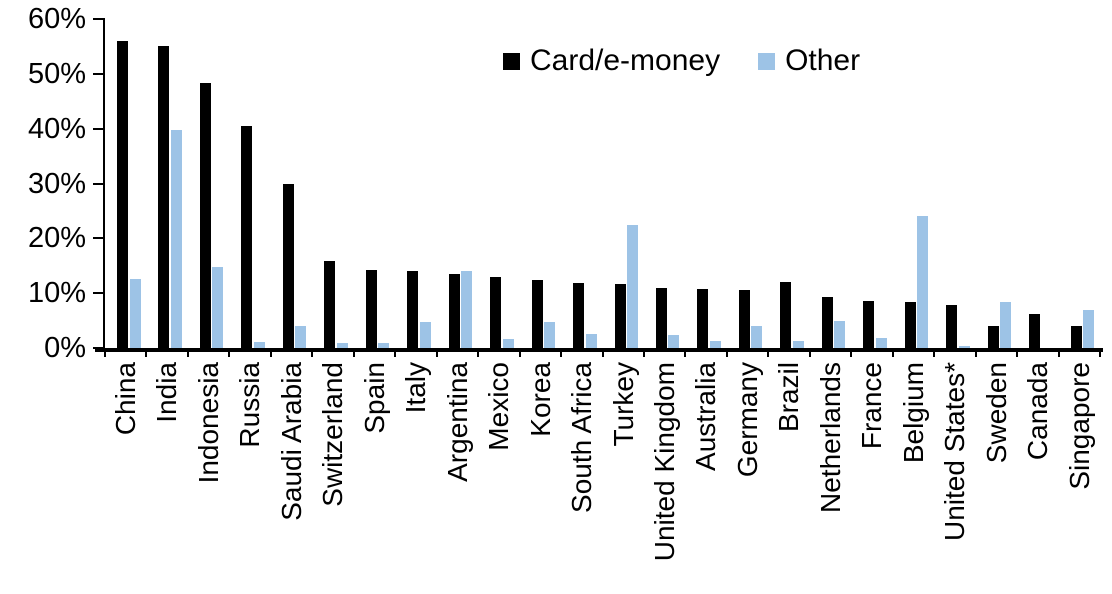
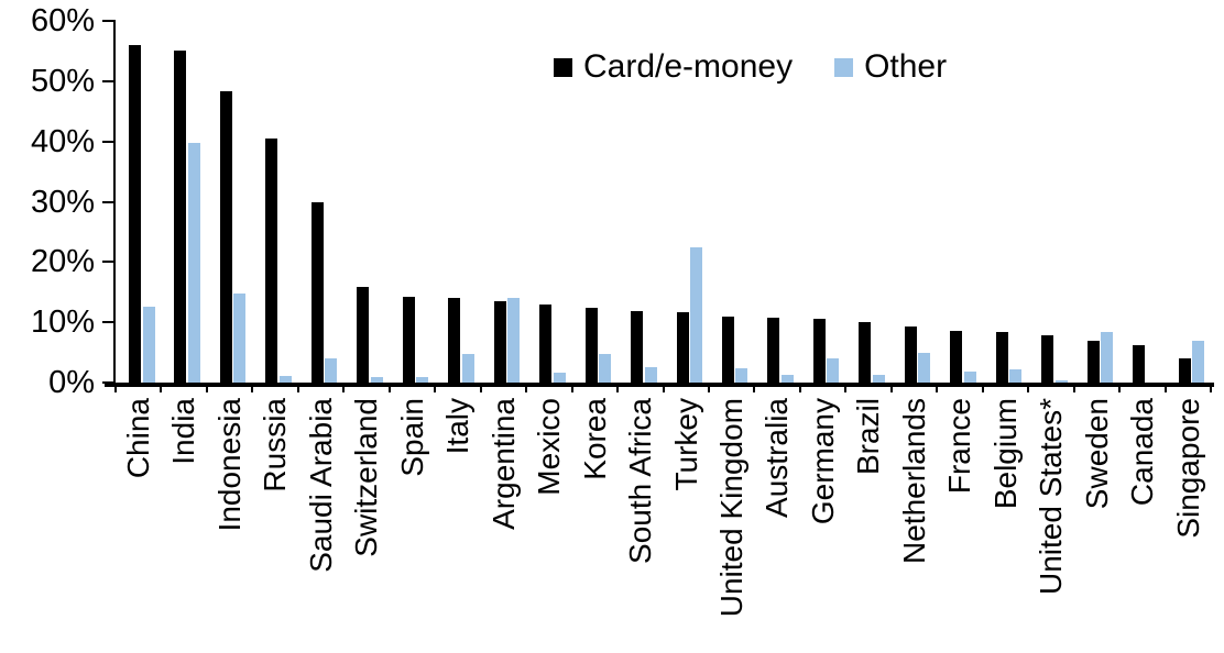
Card/e-money/Brazil: 12% -> 10%
Other/Belgium: 24% -> 2%
Card/e-money/Sweden: 4% -> 7%
